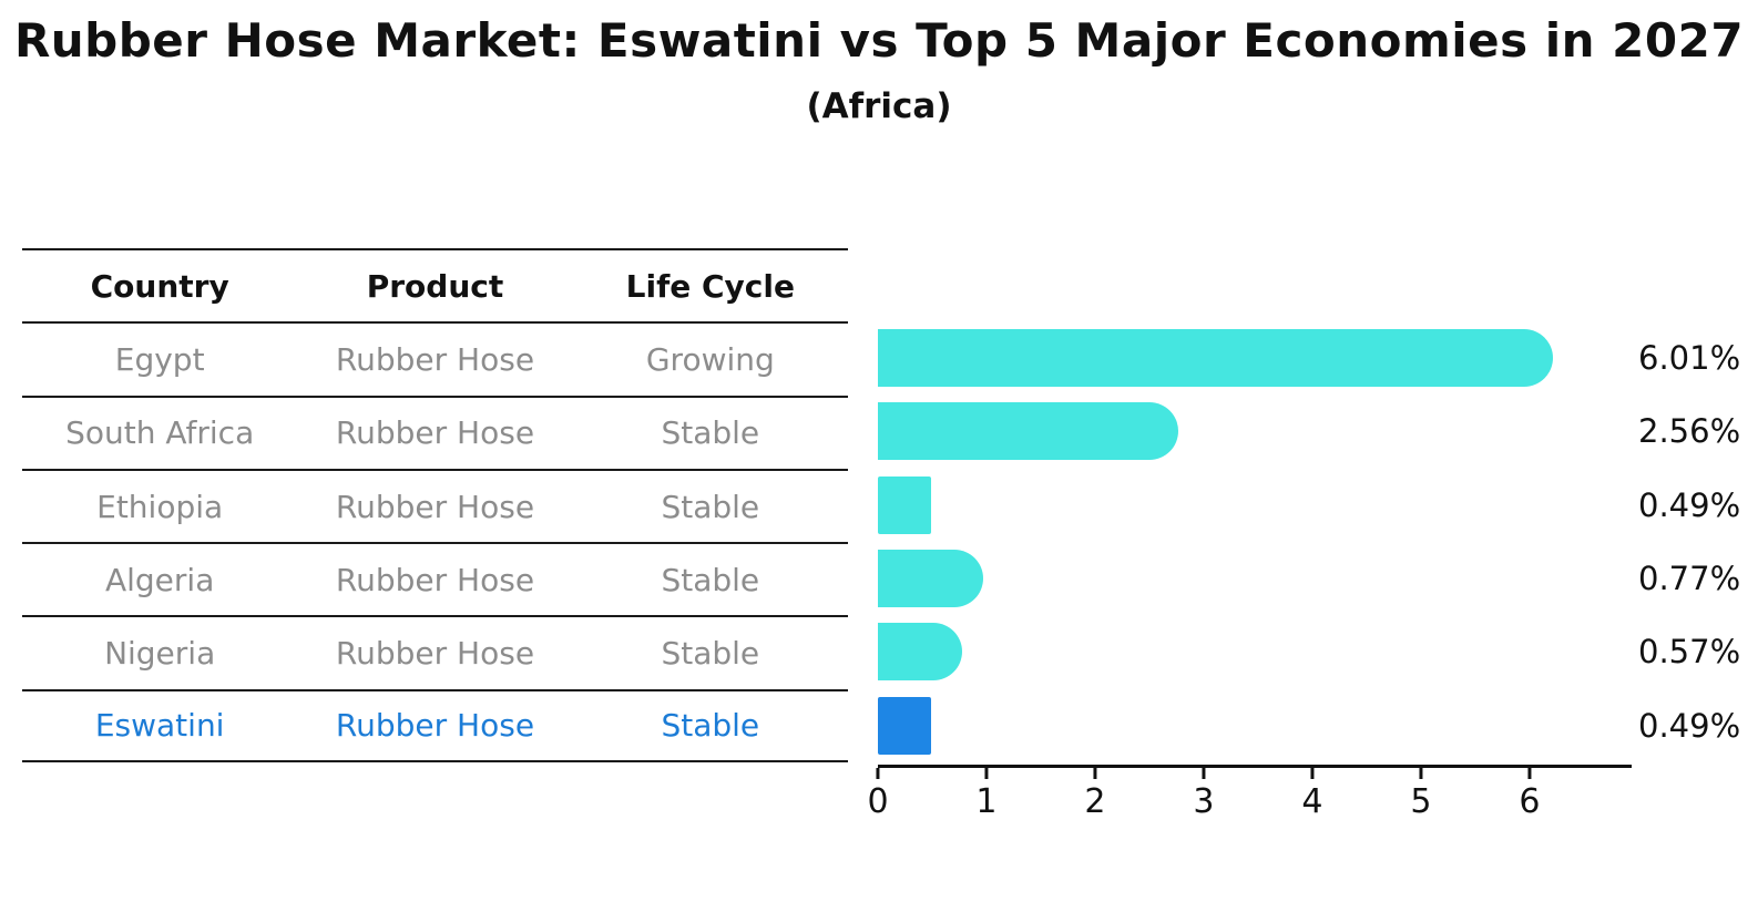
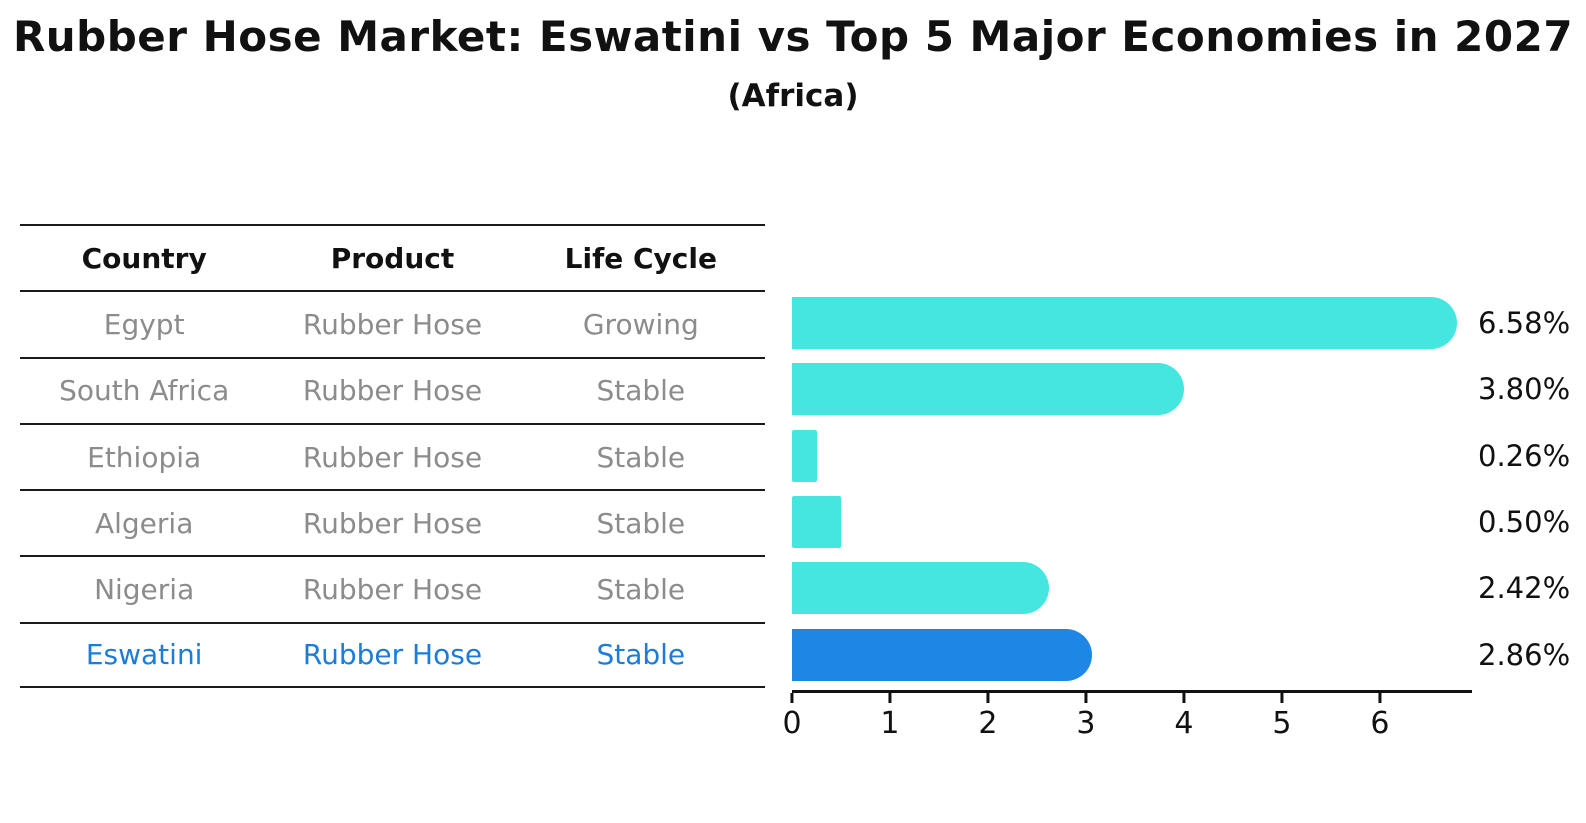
Egypt: 6.01% -> 6.58%
South Africa: 2.56% -> 3.80%
Ethiopia: 0.49% -> 0.26%
Algeria: 0.77% -> 0.50%
Nigeria: 0.57% -> 2.42%
Eswatini: 0.49% -> 2.86%
